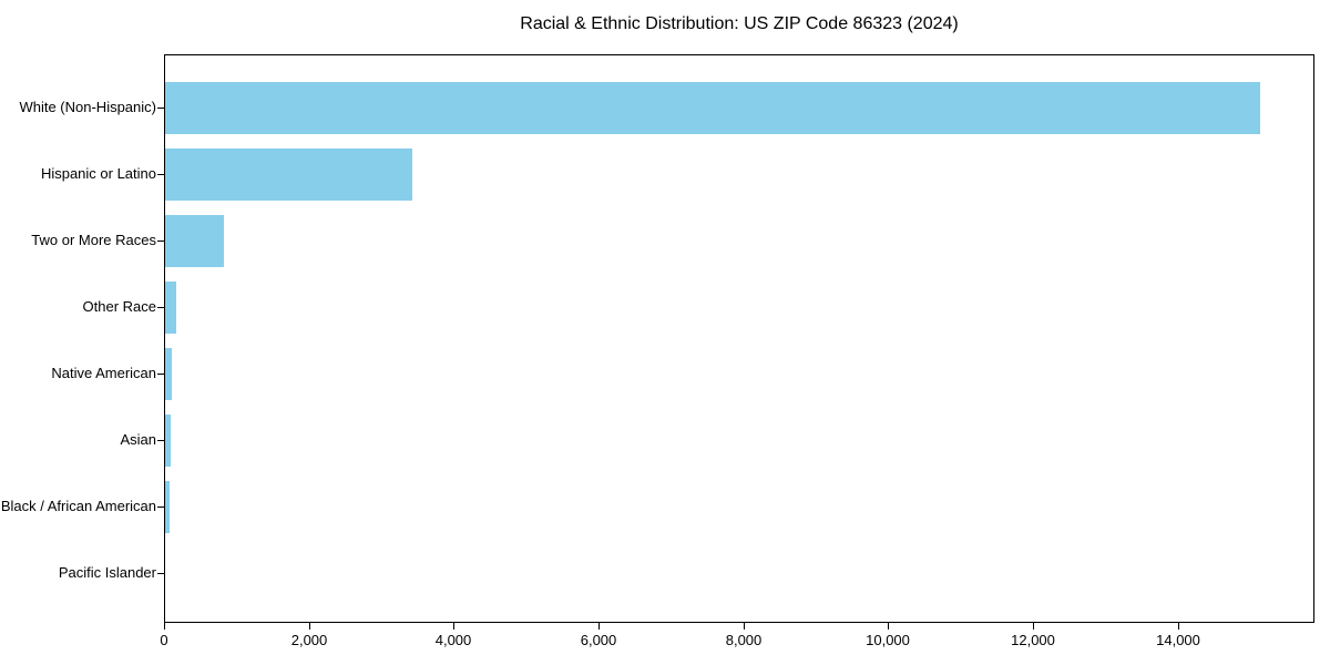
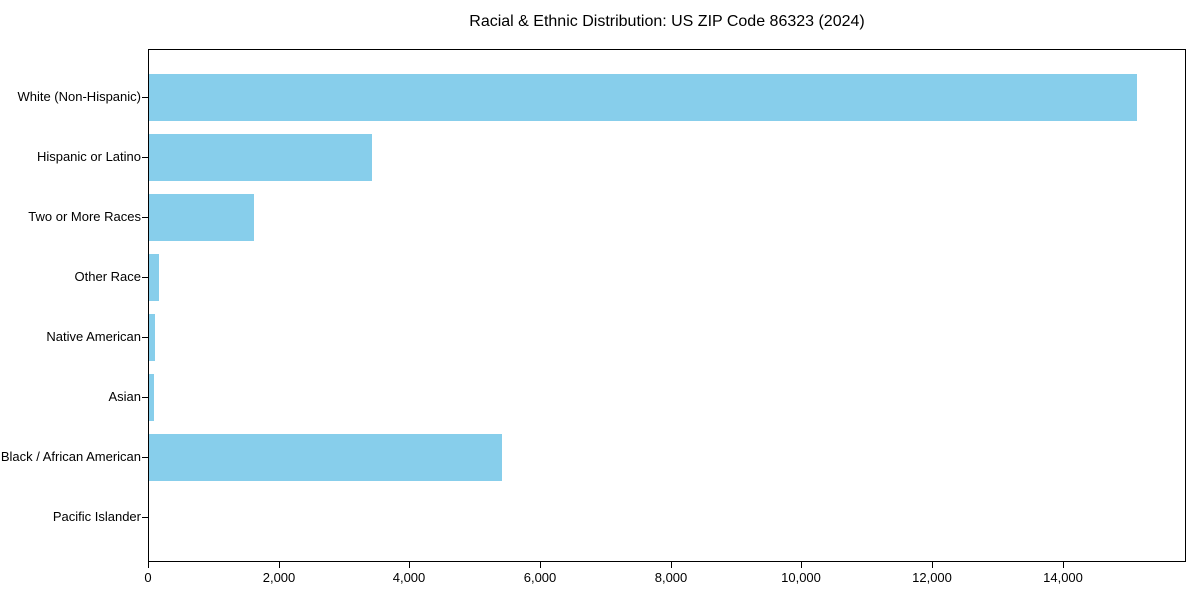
Two or More Races: 800 -> 1600
Black / African American: 100 -> 5400
